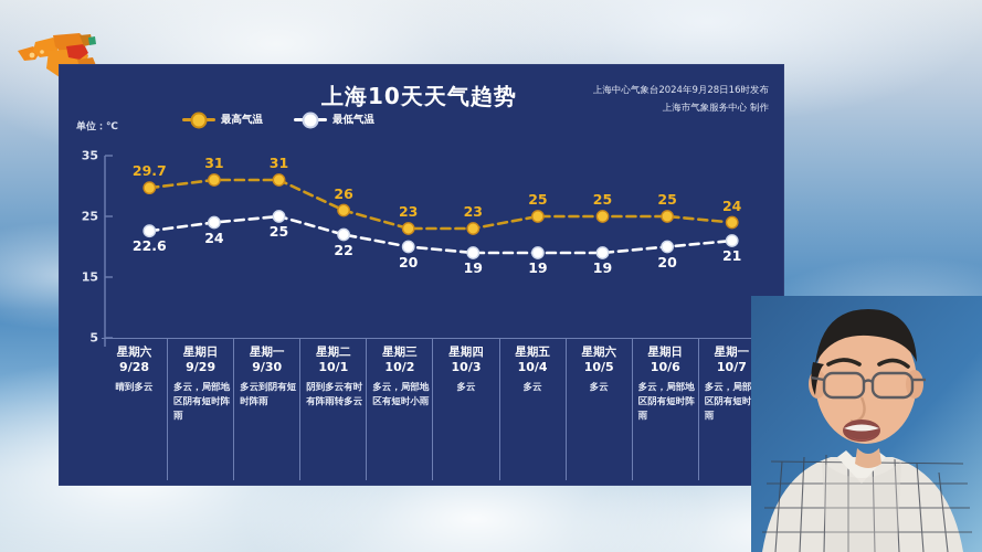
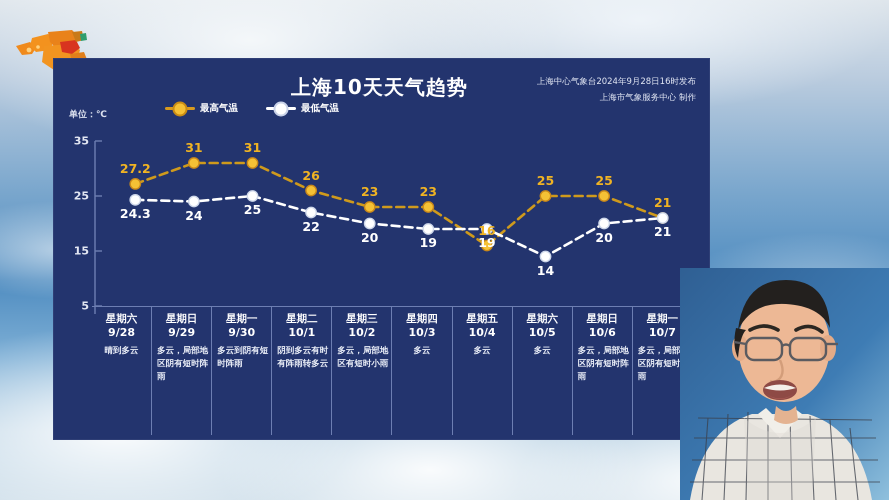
最高气温/9/28: 29.7 -> 27.2
最低气温/9/28: 22.6 -> 24.3
最高气温/10/4: 25 -> 16
最低气温/10/5: 19 -> 14
最高气温/10/7: 24 -> 21
